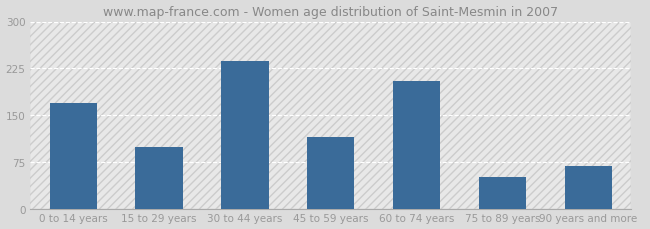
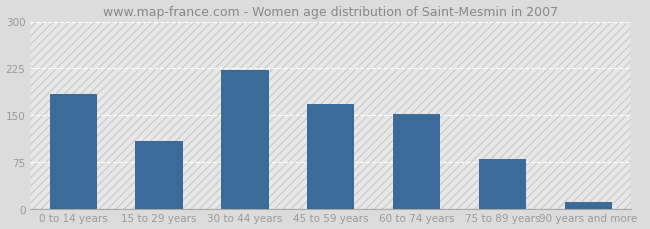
0 to 14 years: 170 -> 183
15 to 29 years: 98 -> 108
30 to 44 years: 236 -> 222
45 to 59 years: 114 -> 168
60 to 74 years: 204 -> 151
75 to 89 years: 50 -> 80
90 years and more: 68 -> 10
